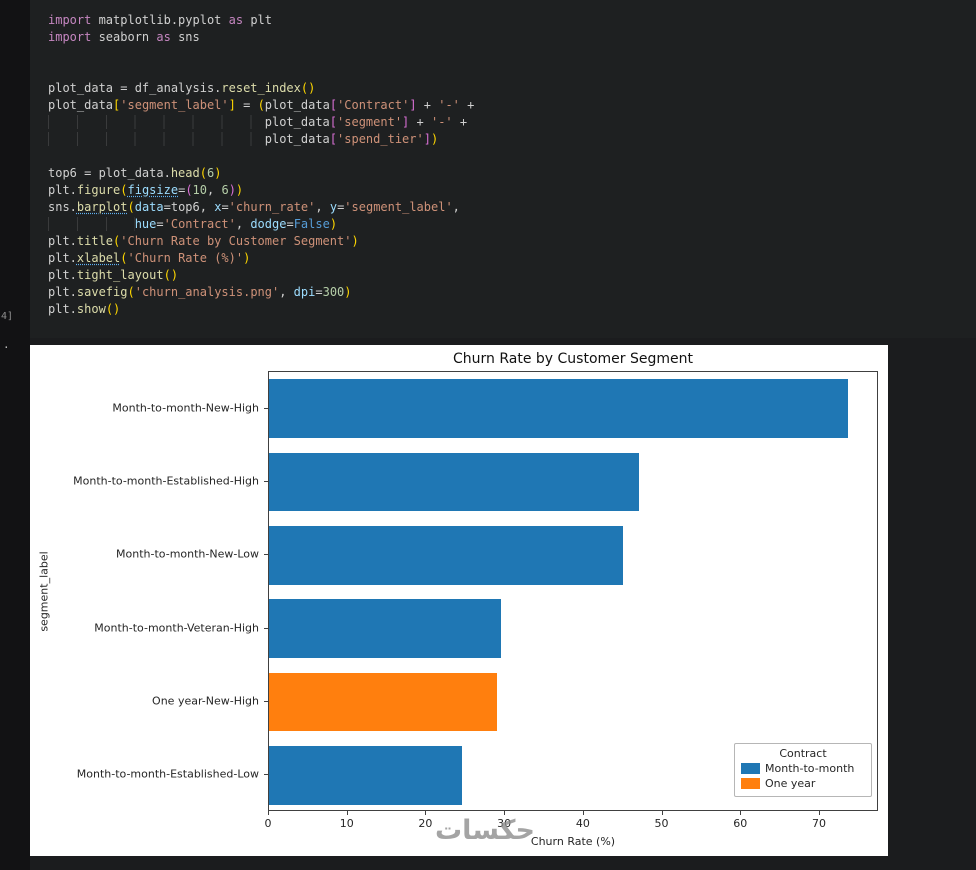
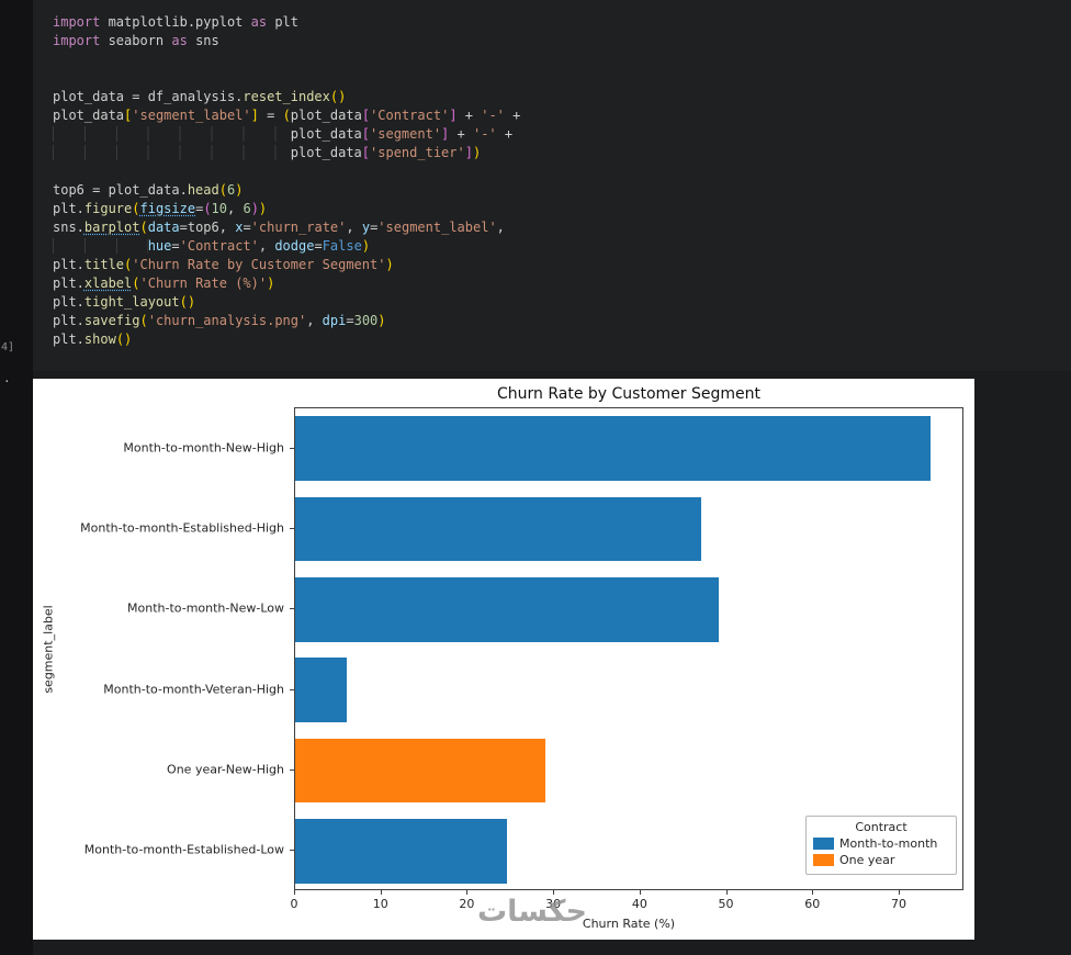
Month-to-month-New-Low: 45 -> 49
Month-to-month-Veteran-High: 30 -> 6
